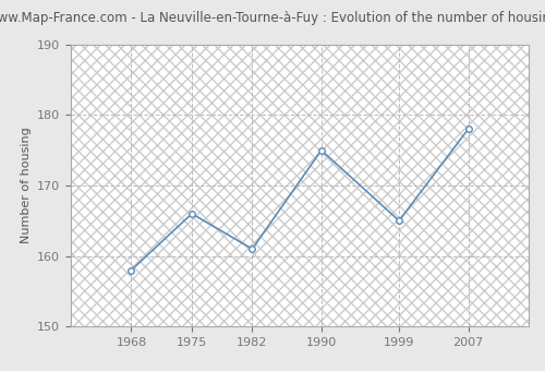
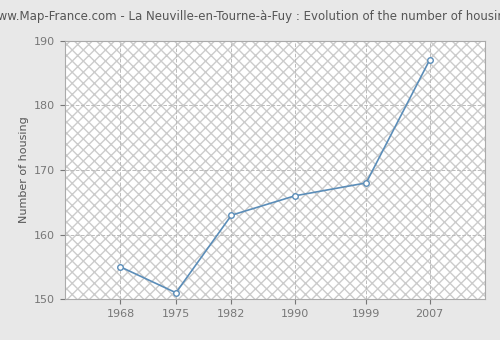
1968: 158 -> 155
1975: 166 -> 151
1982: 161 -> 163
1990: 175 -> 166
1999: 165 -> 168
2007: 178 -> 187
